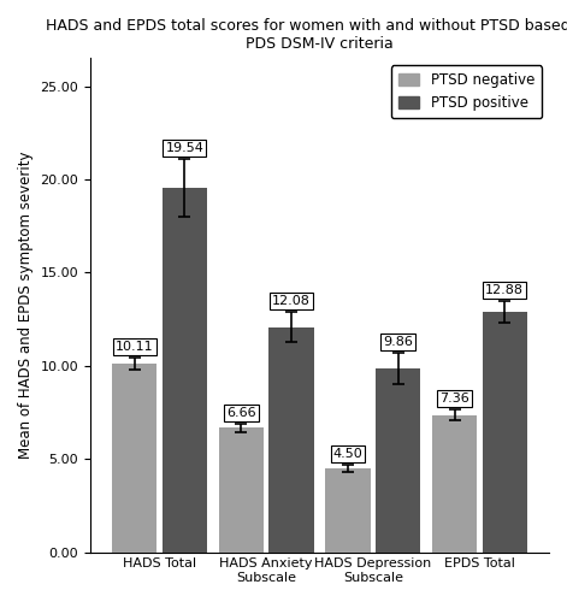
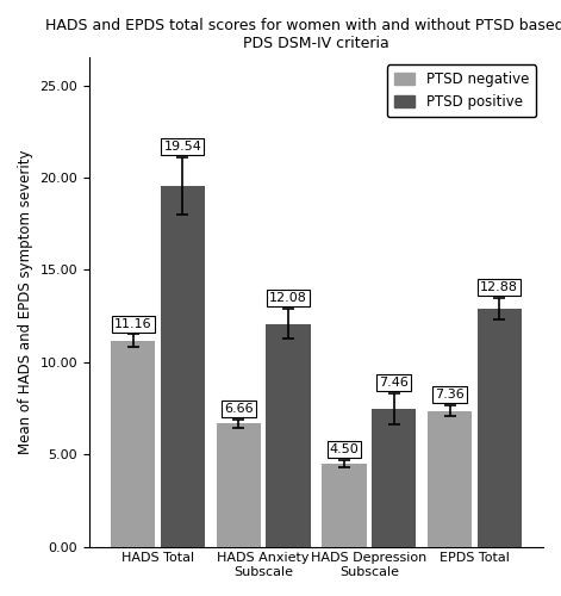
PTSD negative/HADS Total: 10.11 -> 11.16
PTSD positive/HADS Depression Subscale: 9.86 -> 7.46
